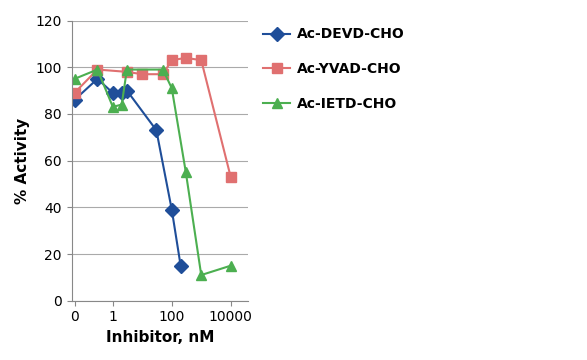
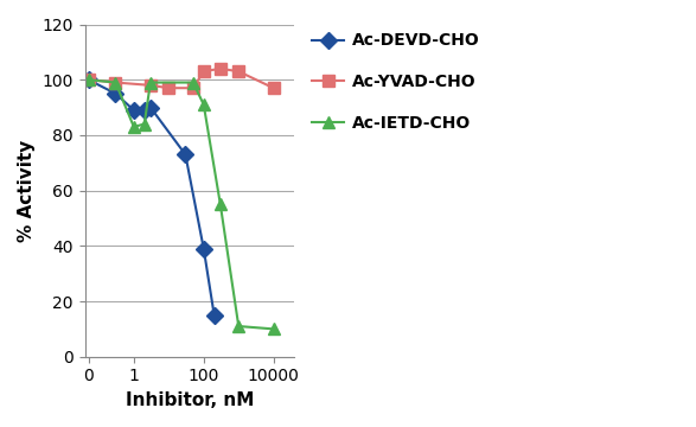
Ac-DEVD-CHO/0: 86 -> 100
Ac-YVAD-CHO/0: 89 -> 100
Ac-IETD-CHO/0: 95 -> 100
Ac-YVAD-CHO/10000: 53 -> 97
Ac-IETD-CHO/10000: 15 -> 10
